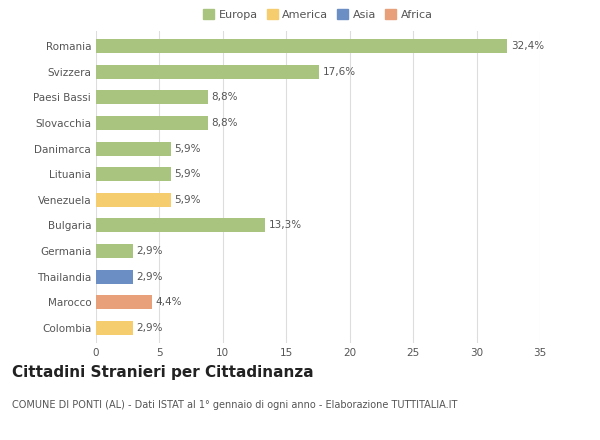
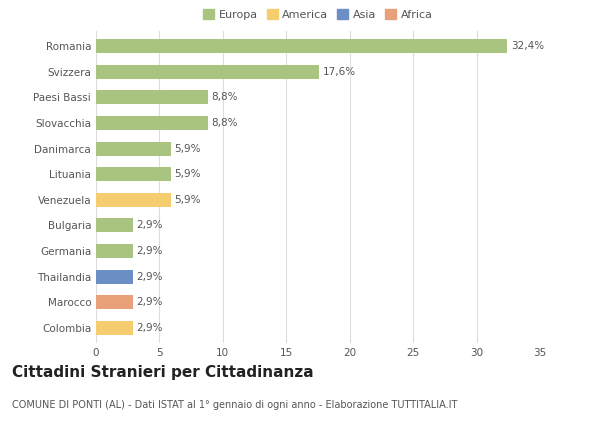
Bulgaria: 13,3% -> 2,9%
Marocco: 4,4% -> 2,9%
